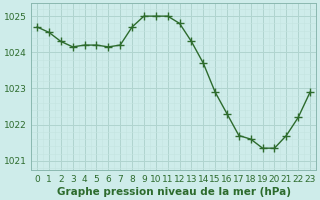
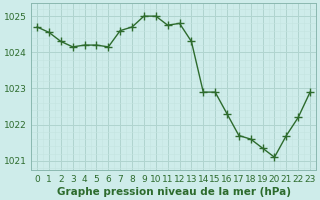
7: 1024.20 -> 1024.60
11: 1025.00 -> 1024.75
14: 1023.70 -> 1022.90
20: 1021.35 -> 1021.10
